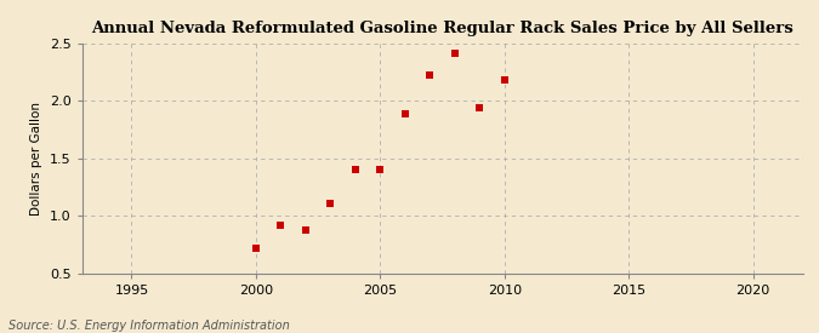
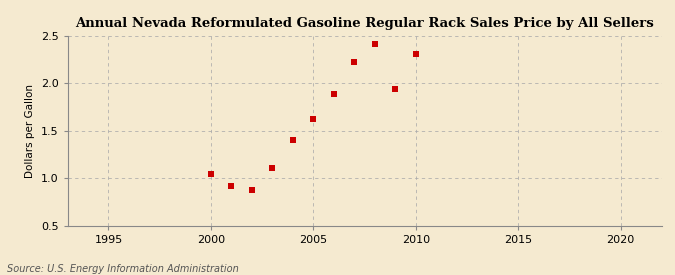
2000: 0.72 -> 1.04
2005: 1.40 -> 1.62
2010: 2.18 -> 2.31
